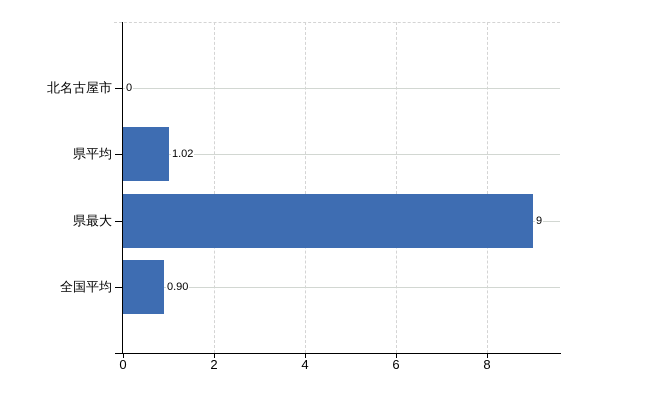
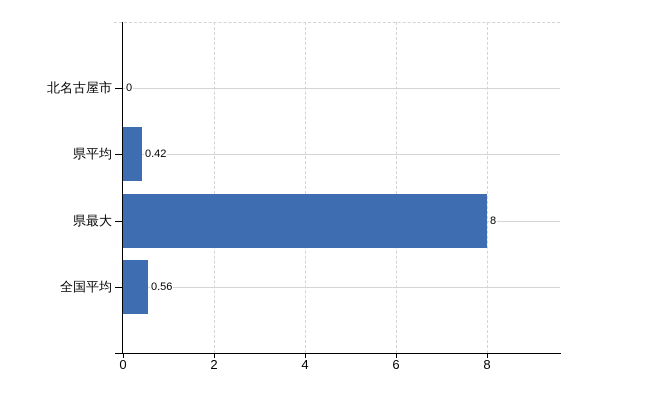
県平均: 1.02 -> 0.42
県最大: 9 -> 8
全国平均: 0.90 -> 0.56
